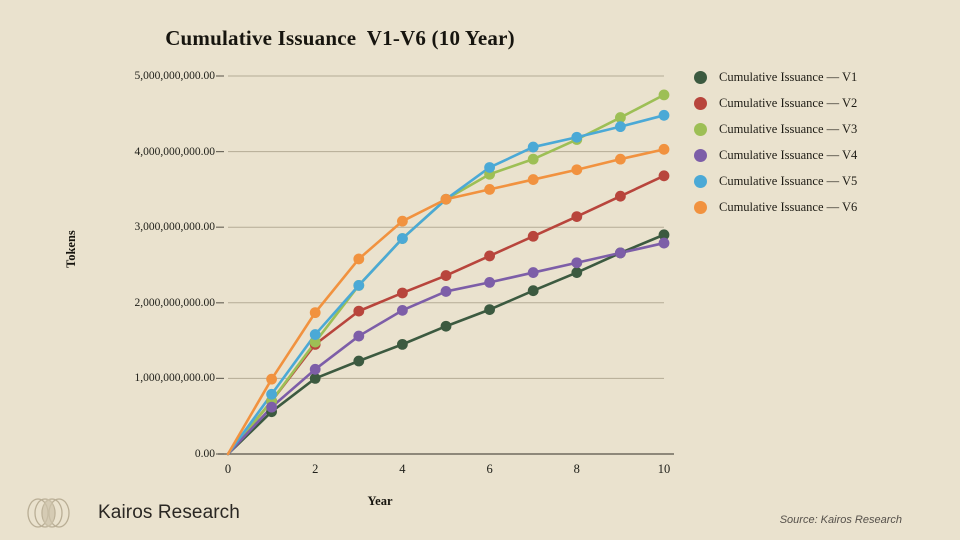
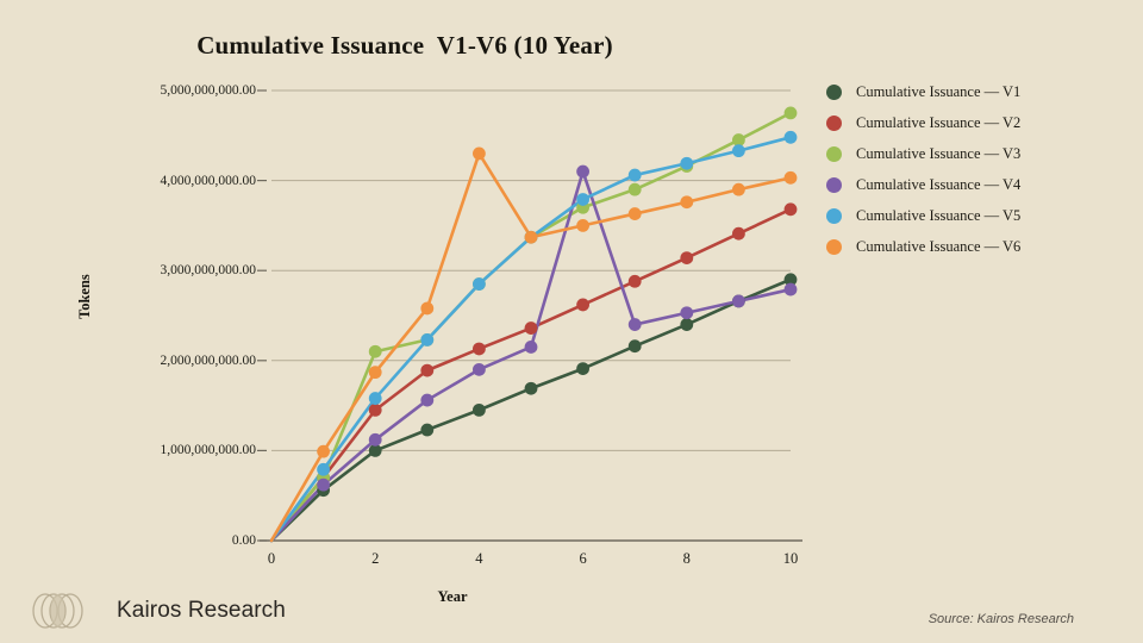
Cumulative Issuance — V3/2: 1500000000 -> 2100000000
Cumulative Issuance — V6/4: 3100000000 -> 4300000000
Cumulative Issuance — V4/6: 2300000000 -> 4100000000
